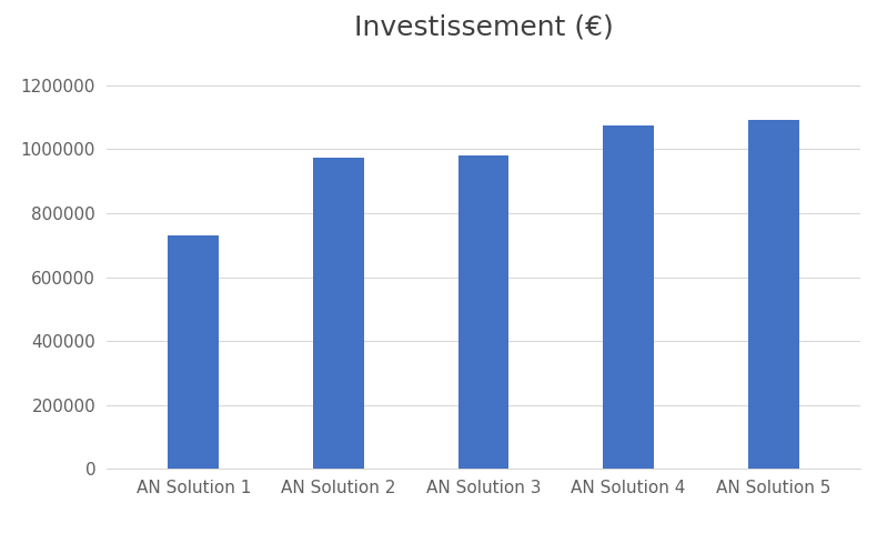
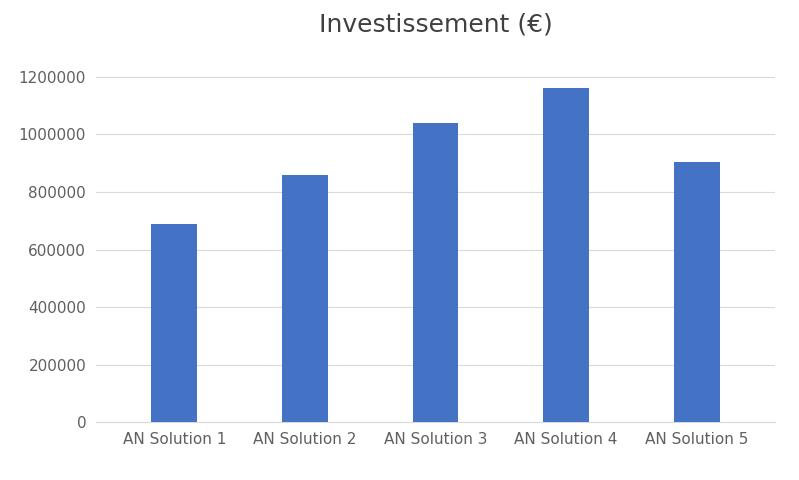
AN Solution 1: 730000 -> 690000
AN Solution 2: 975000 -> 860000
AN Solution 3: 980000 -> 1040000
AN Solution 4: 1075000 -> 1160000
AN Solution 5: 1090000 -> 905000
